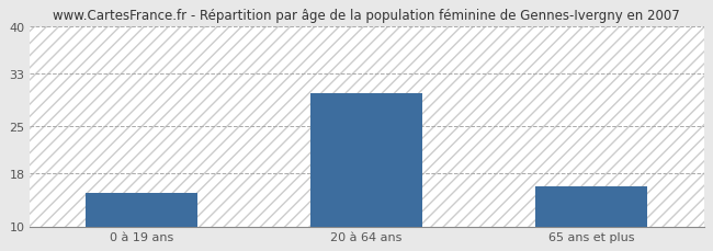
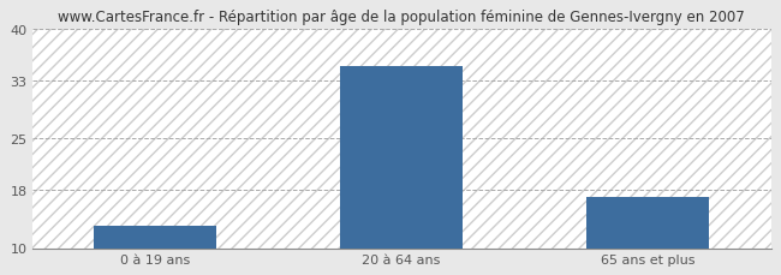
0 à 19 ans: 15 -> 13
20 à 64 ans: 30 -> 35
65 ans et plus: 16 -> 17
